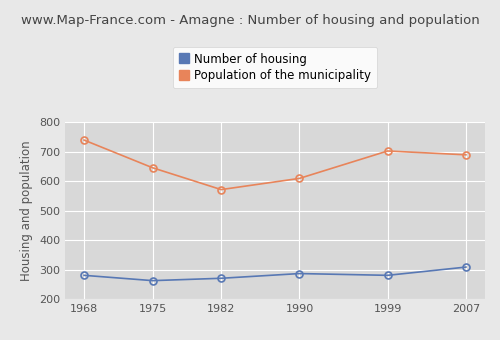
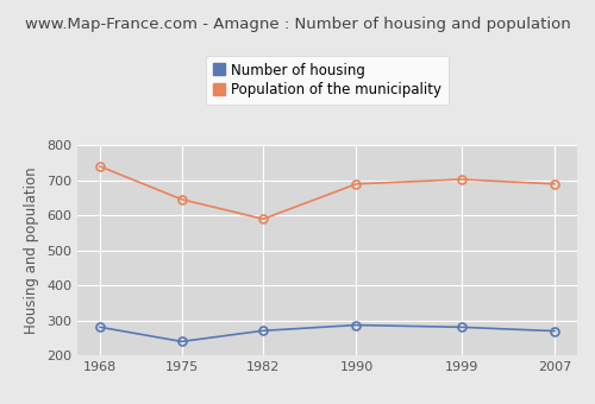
Number of housing/1975: 263 -> 240
Population of the municipality/1982: 572 -> 590
Population of the municipality/1990: 610 -> 690
Number of housing/2007: 309 -> 270
